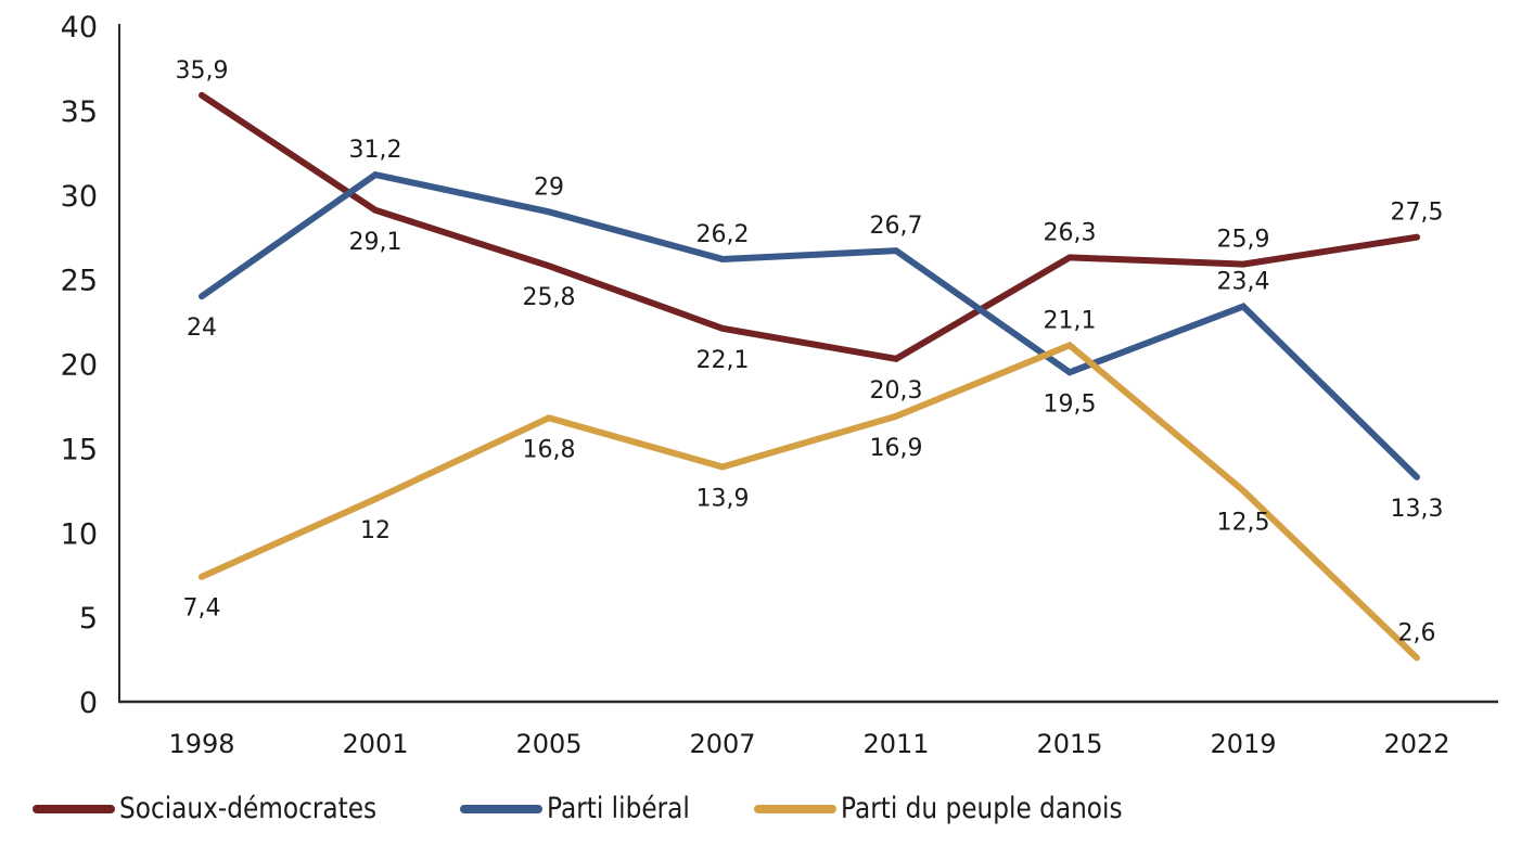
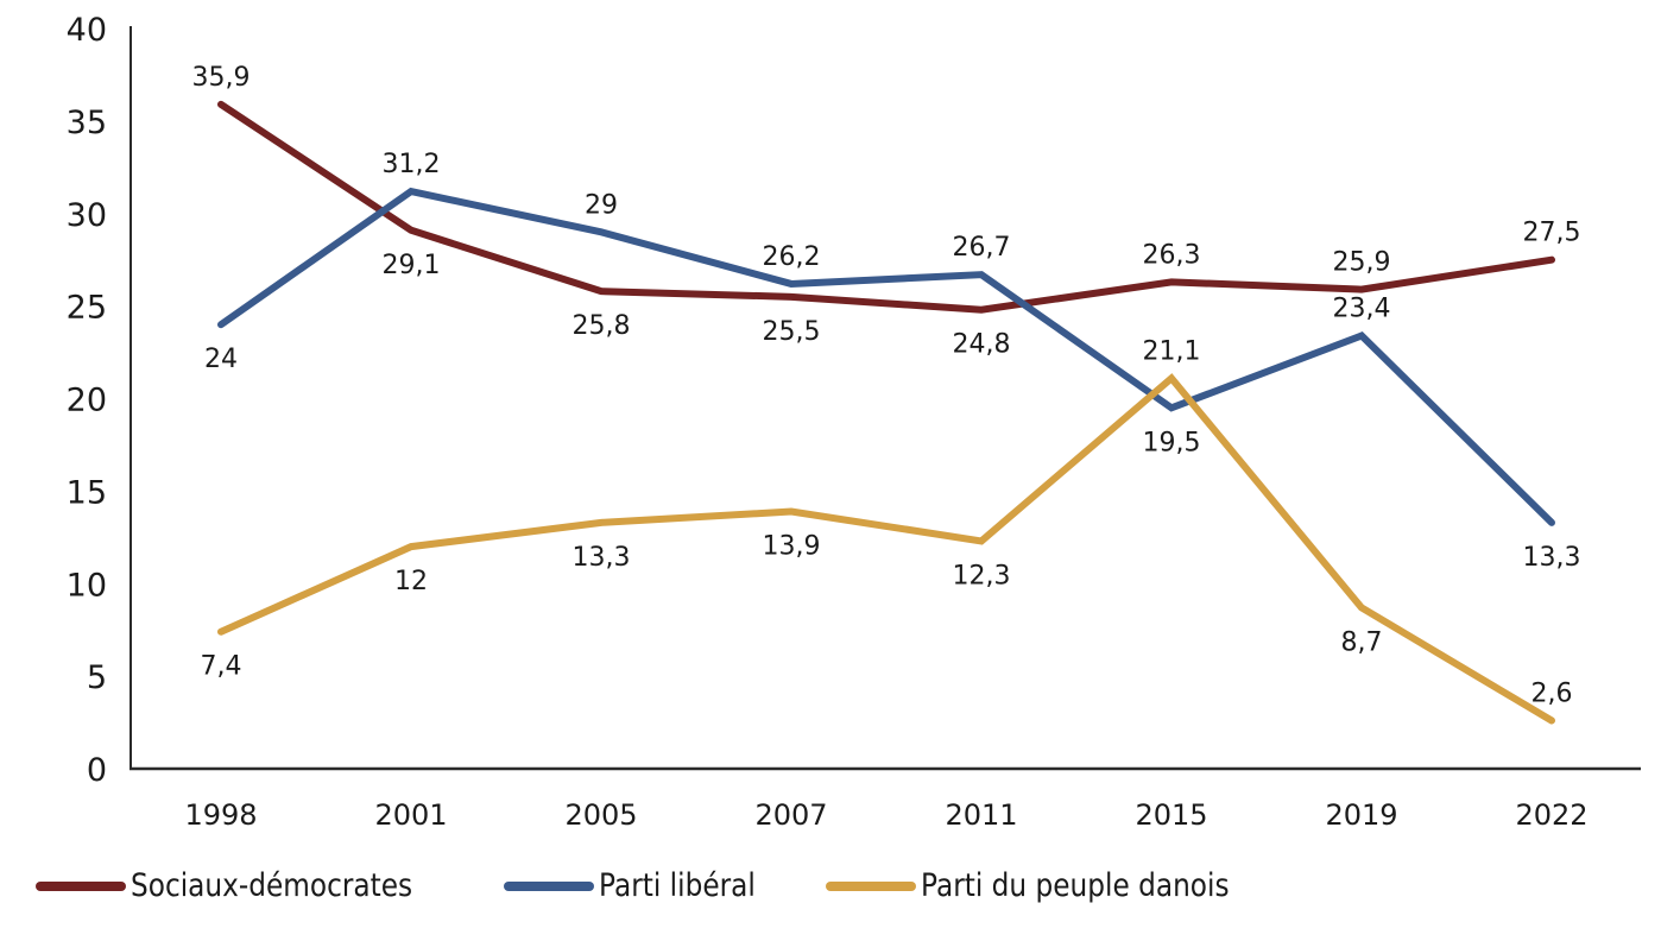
Parti du peuple danois/2005: 16,8 -> 13,3
Sociaux-démocrates/2007: 22,1 -> 25,5
Sociaux-démocrates/2011: 20,3 -> 24,8
Parti du peuple danois/2011: 16,9 -> 12,3
Parti du peuple danois/2019: 12,5 -> 8,7
